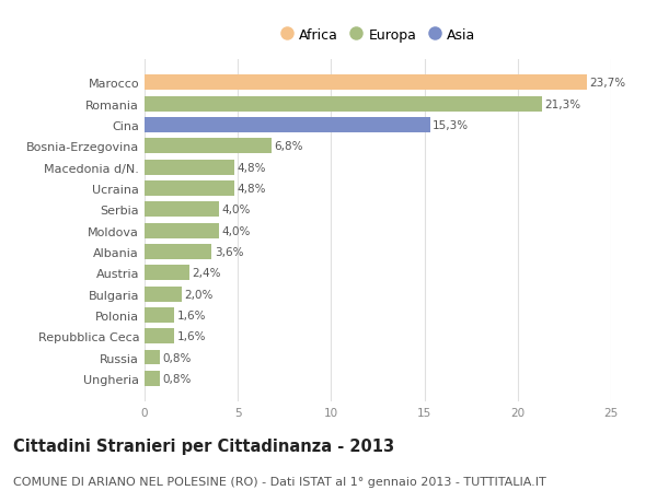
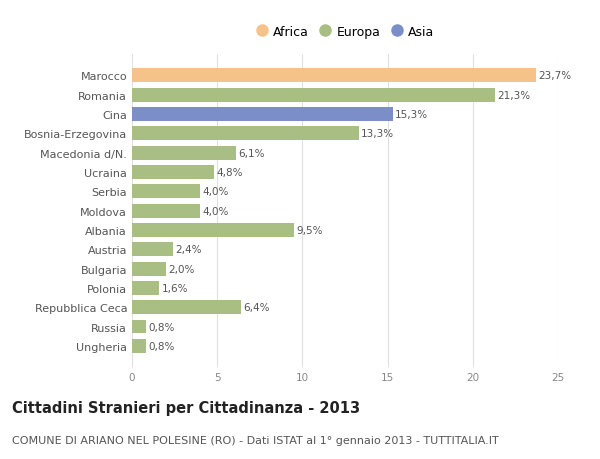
Bosnia-Erzegovina: 6,8% -> 13,3%
Macedonia d/N.: 4,8% -> 6,1%
Albania: 3,6% -> 9,5%
Repubblica Ceca: 1,6% -> 6,4%
